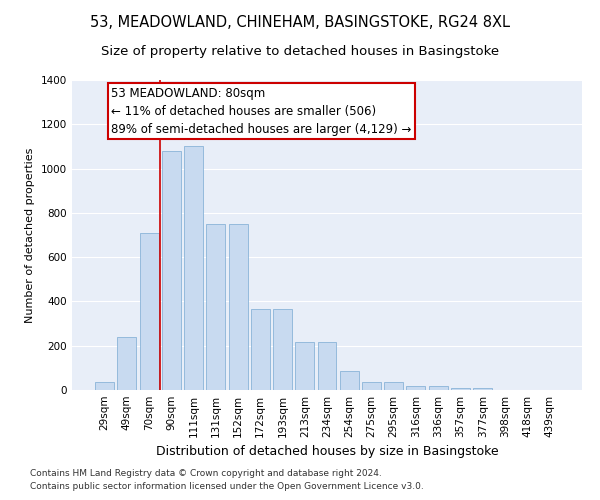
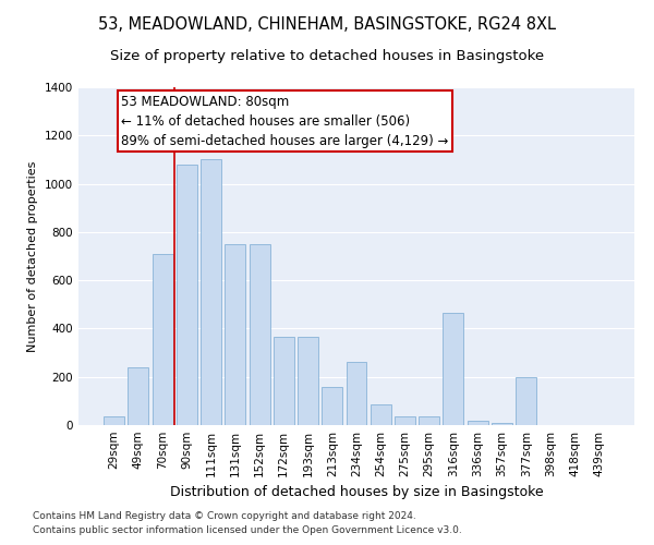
213sqm: 215 -> 160
234sqm: 215 -> 260
316sqm: 20 -> 465
377sqm: 8 -> 200
